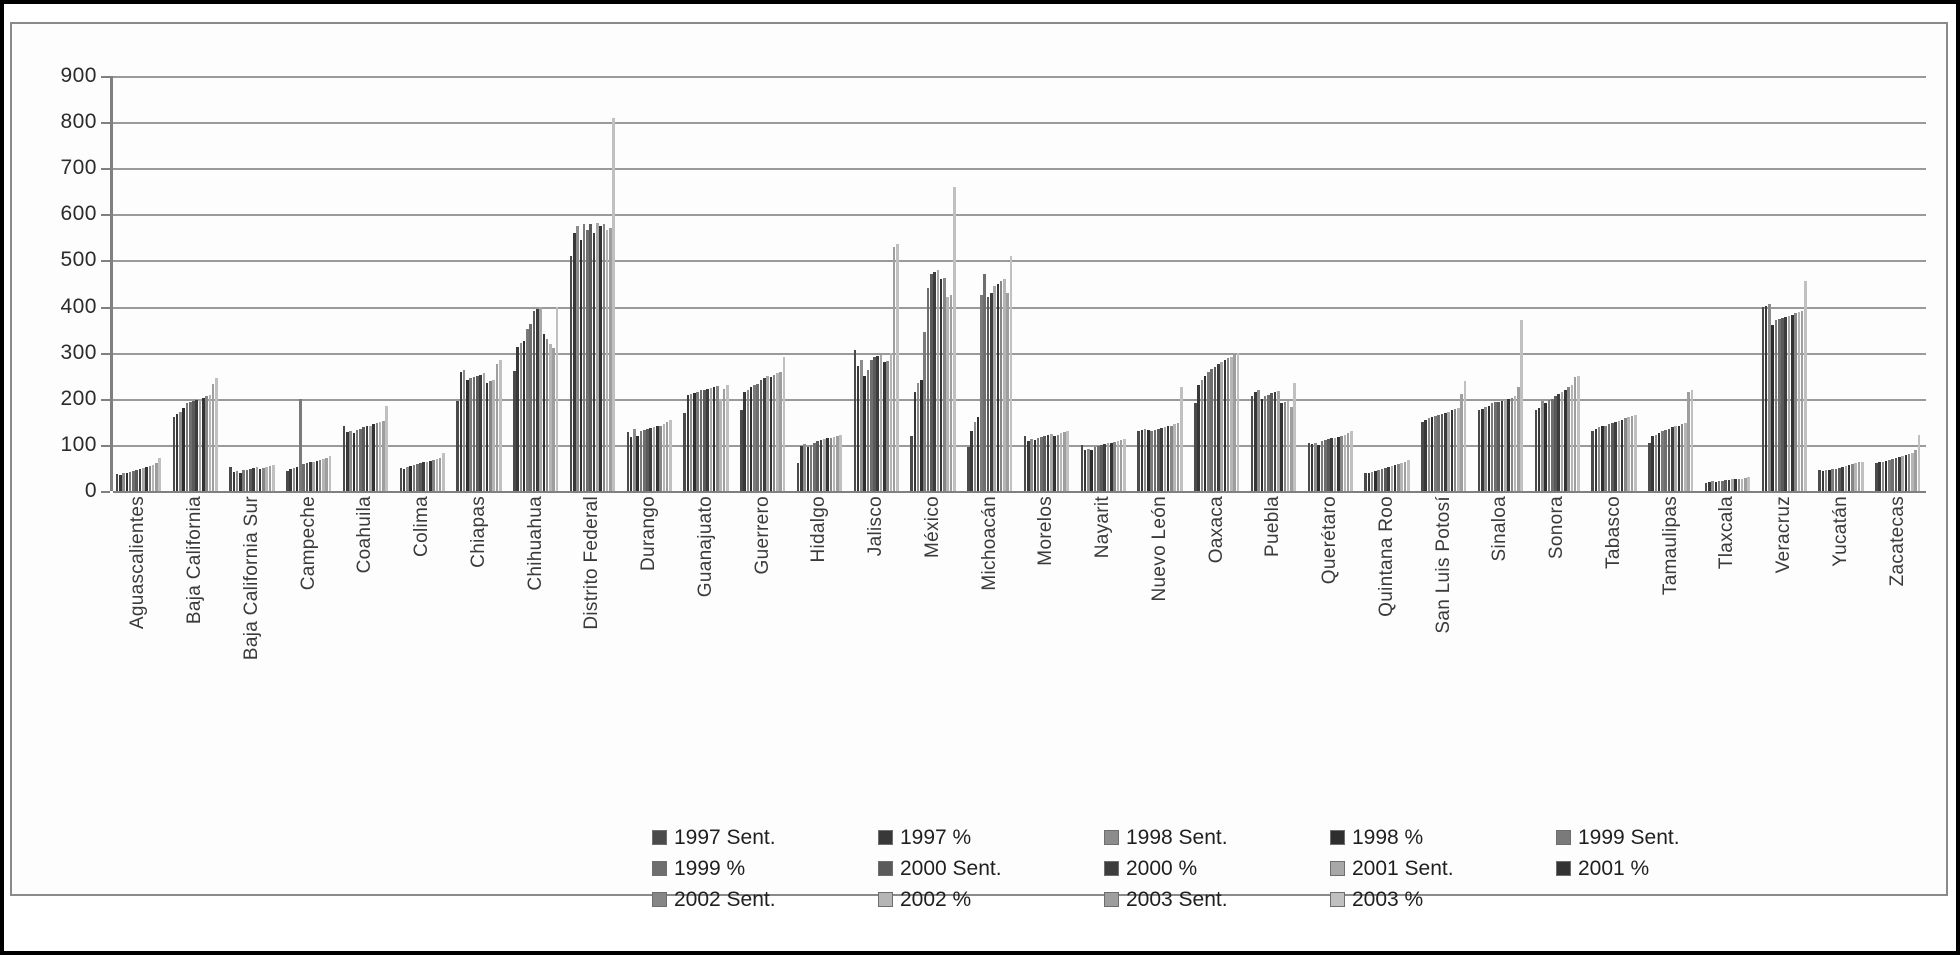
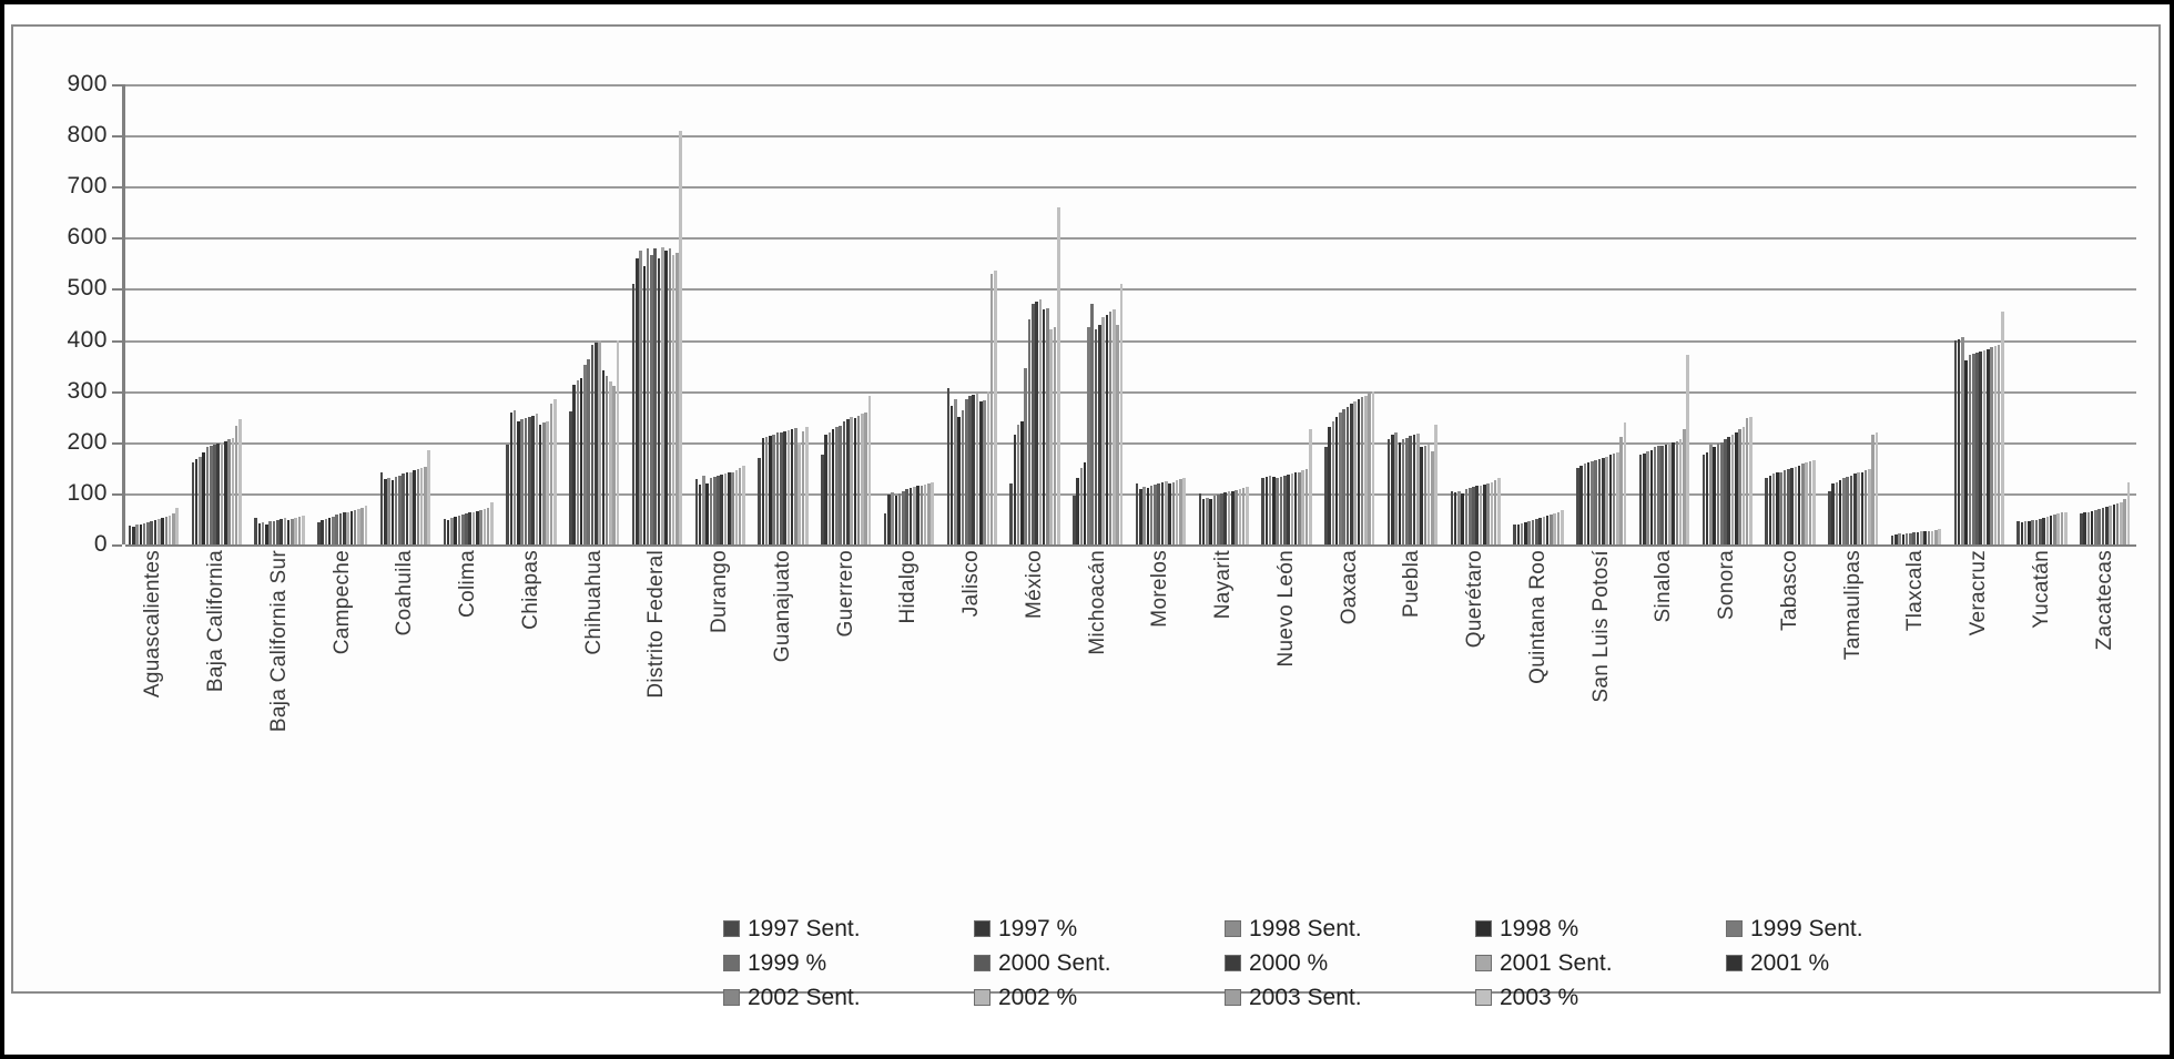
1999 Sent./Campeche: 200 -> 60
